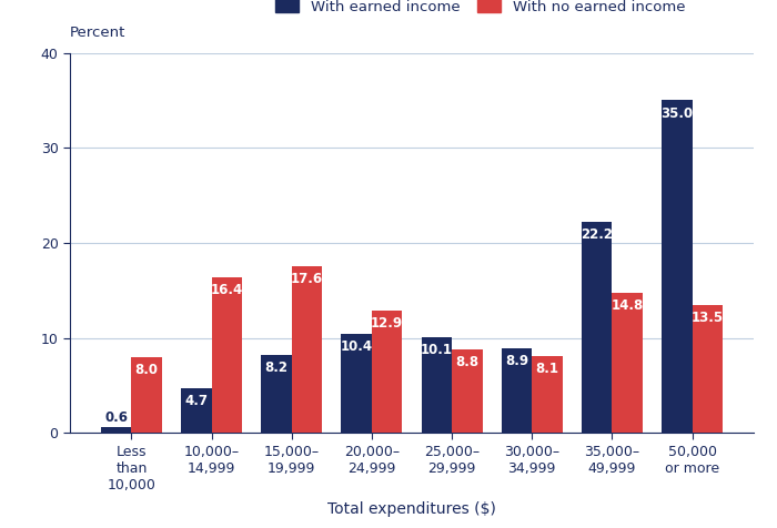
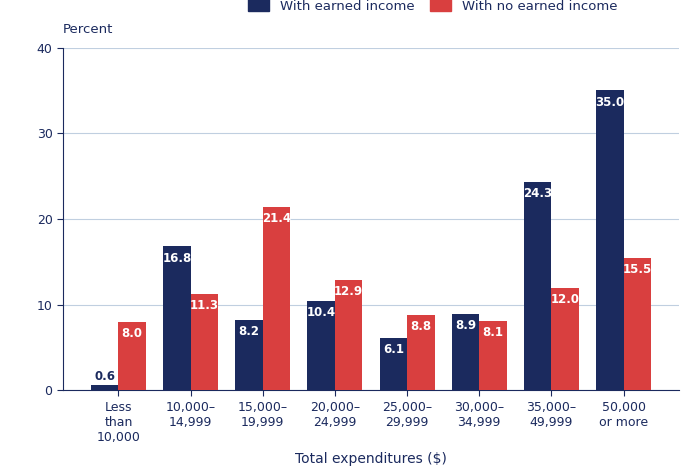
With earned income/10,000– 14,999: 4.7 -> 16.8
With no earned income/10,000– 14,999: 16.4 -> 11.3
With no earned income/15,000– 19,999: 17.6 -> 21.4
With earned income/25,000– 29,999: 10.1 -> 6.1
With earned income/35,000– 49,999: 22.2 -> 24.3
With no earned income/35,000– 49,999: 14.8 -> 12.0
With no earned income/50,000 or more: 13.5 -> 15.5
